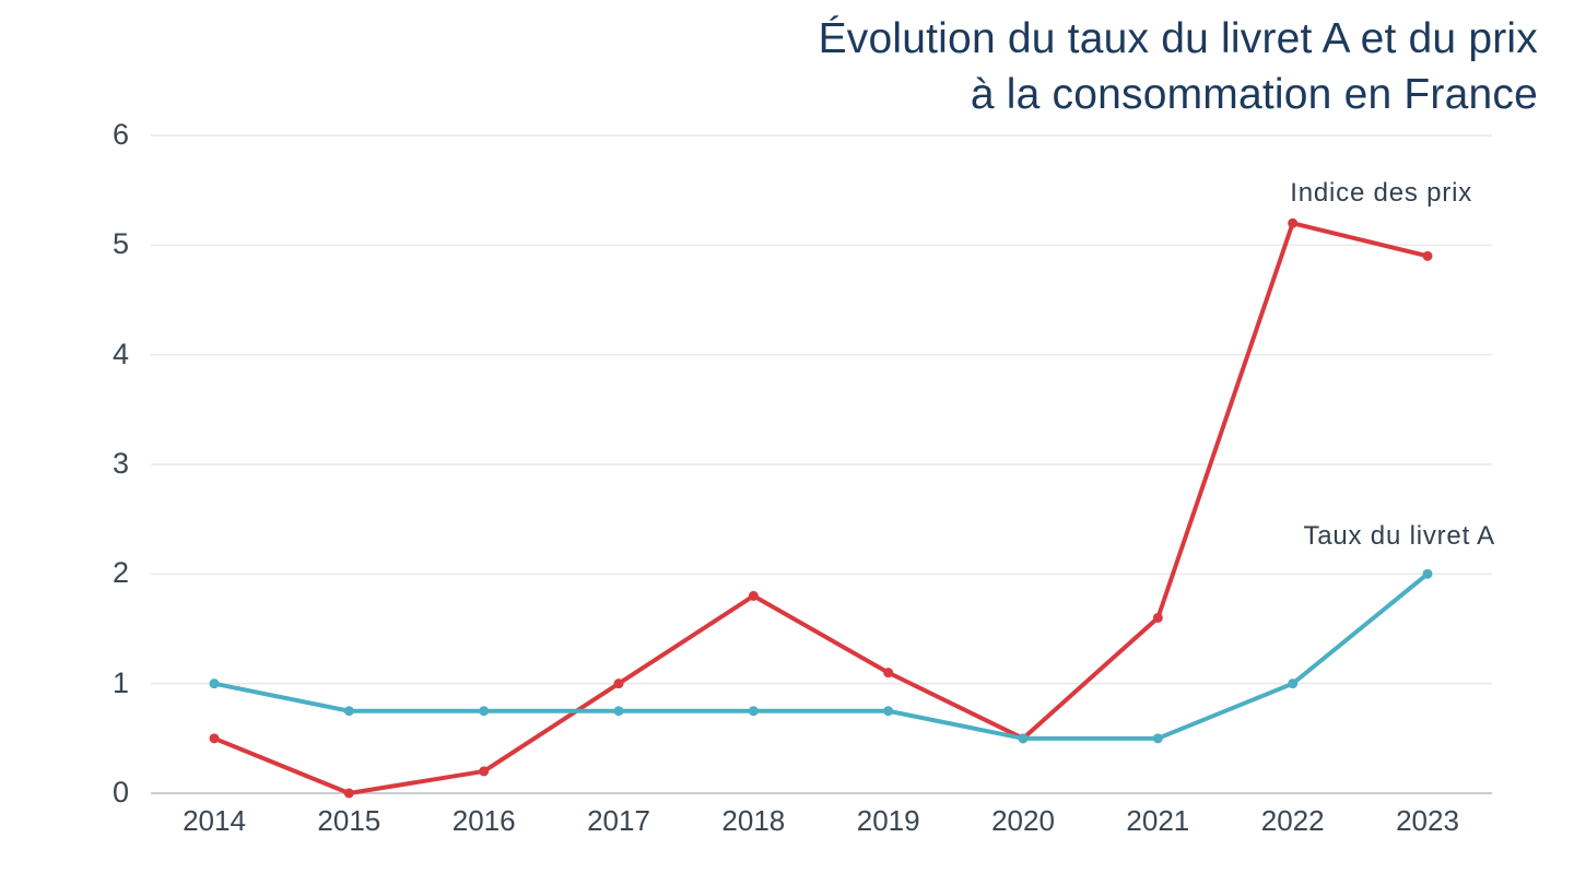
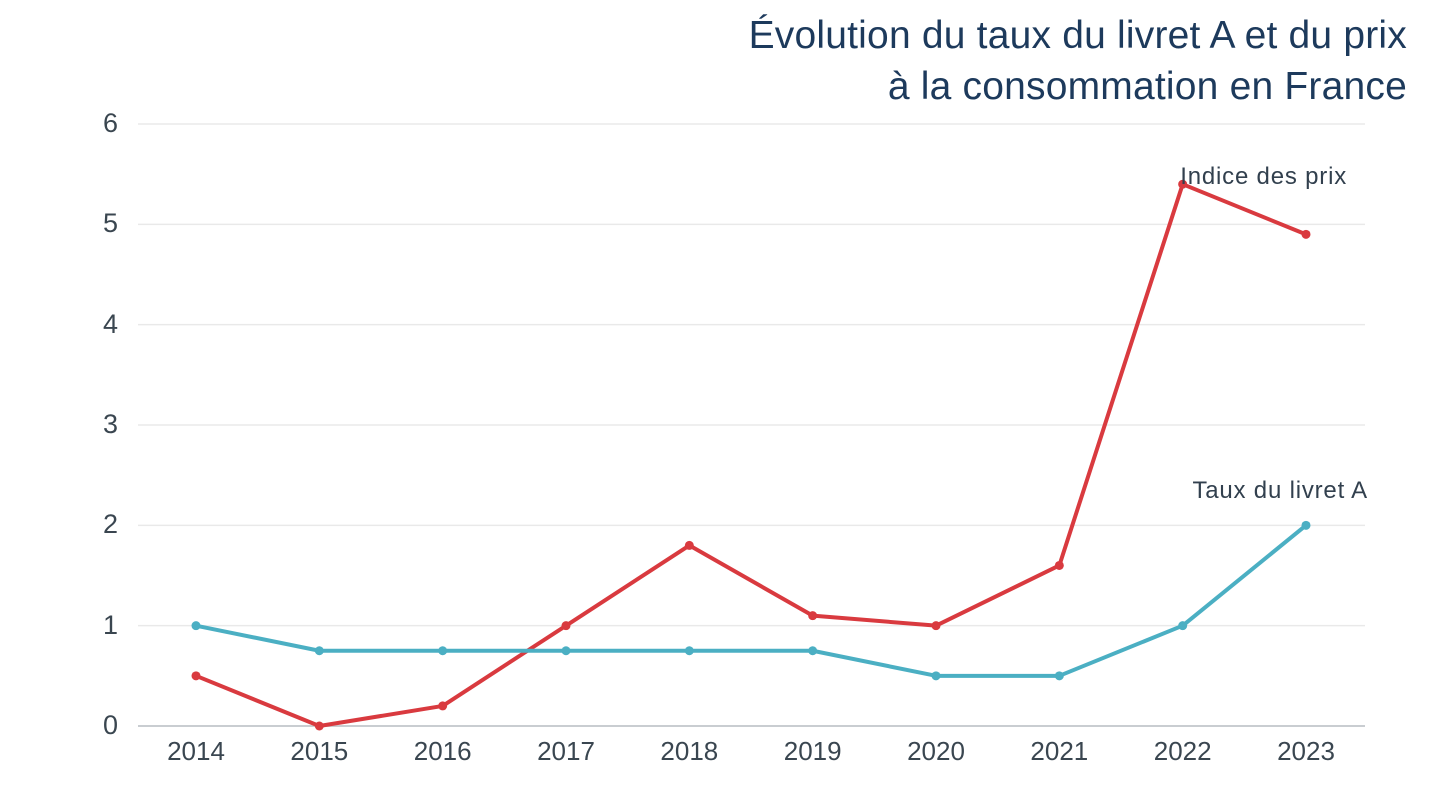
Indice des prix/2020: 0.5 -> 1.0
Indice des prix/2022: 5.2 -> 5.4
